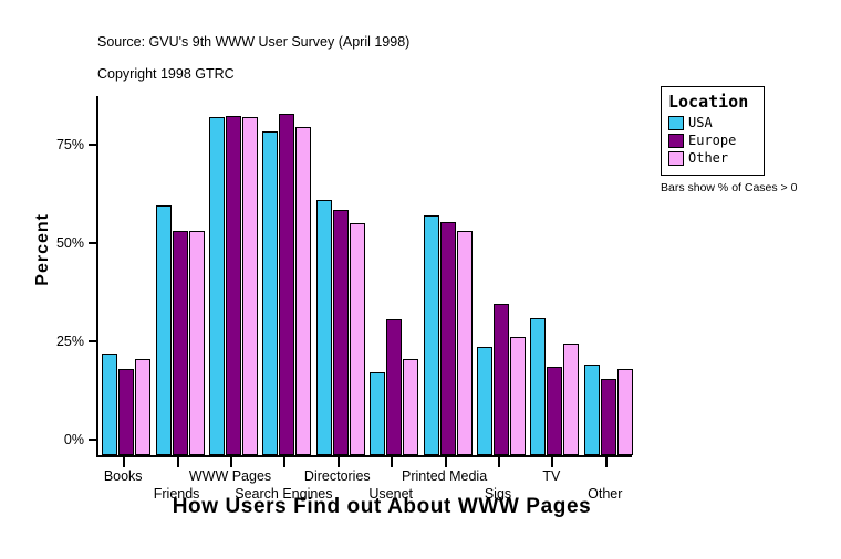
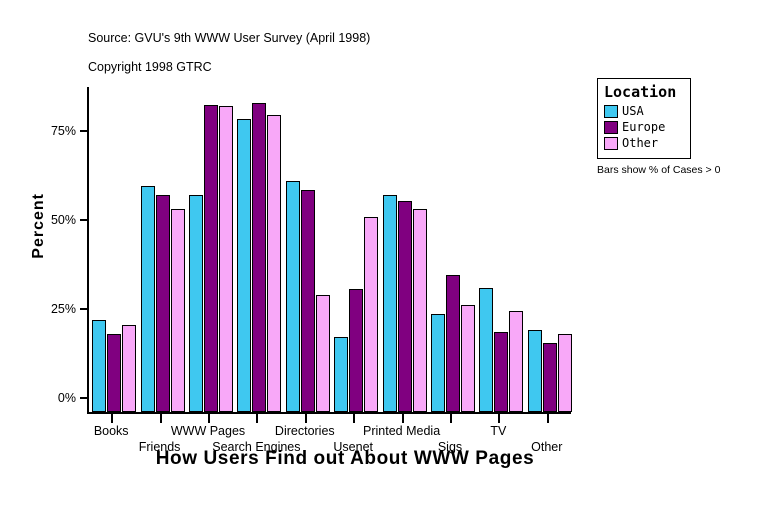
Europe/Friends: 57% -> 61%
USA/WWW Pages: 86% -> 61%
Other/Directories: 59% -> 33%
Other/Usenet: 24% -> 55%
